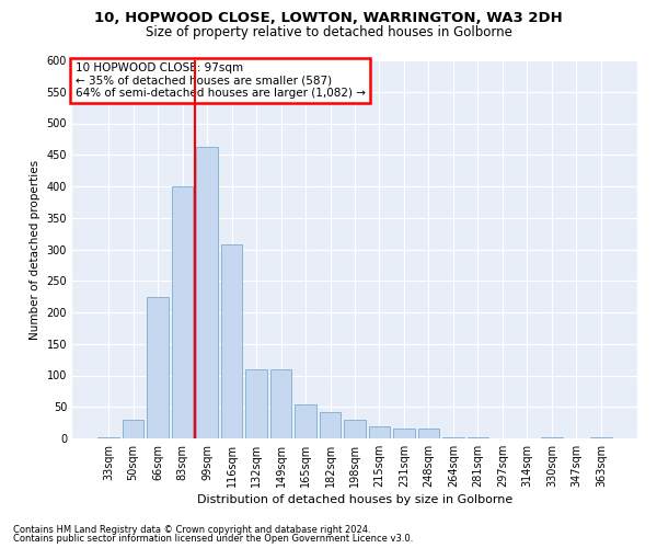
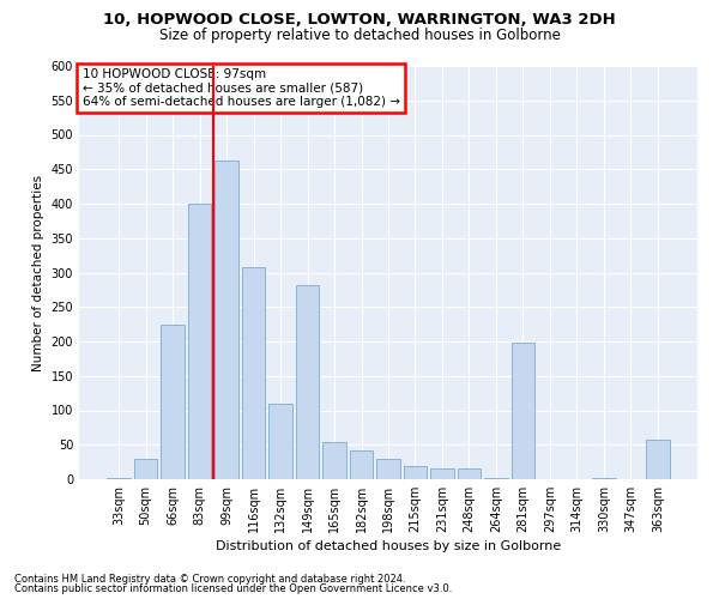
149sqm: 110 -> 282
281sqm: 2 -> 198
363sqm: 2 -> 58
